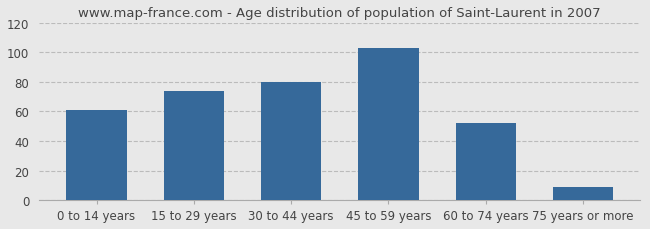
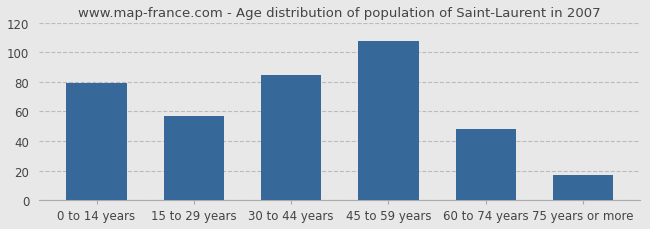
0 to 14 years: 61 -> 79
15 to 29 years: 74 -> 57
30 to 44 years: 80 -> 85
45 to 59 years: 103 -> 108
60 to 74 years: 52 -> 48
75 years or more: 9 -> 17
